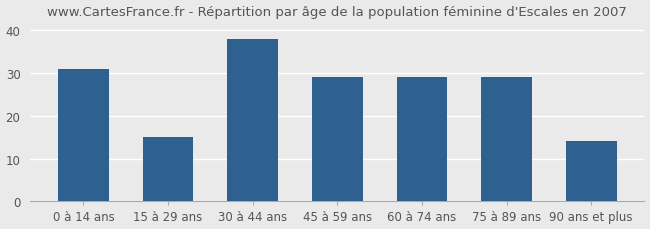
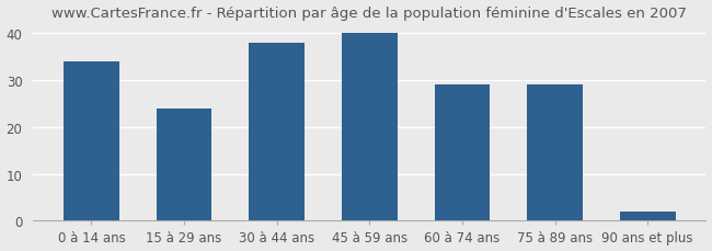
0 à 14 ans: 31 -> 34
15 à 29 ans: 15 -> 24
45 à 59 ans: 29 -> 40
90 ans et plus: 14 -> 2
